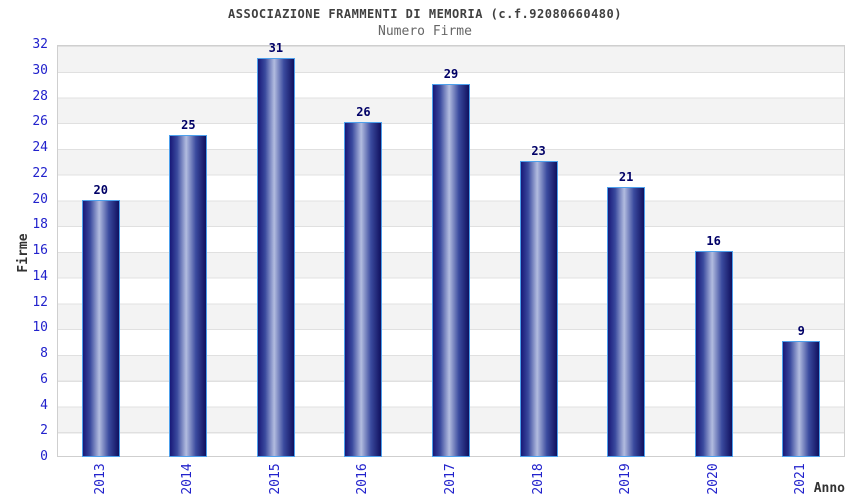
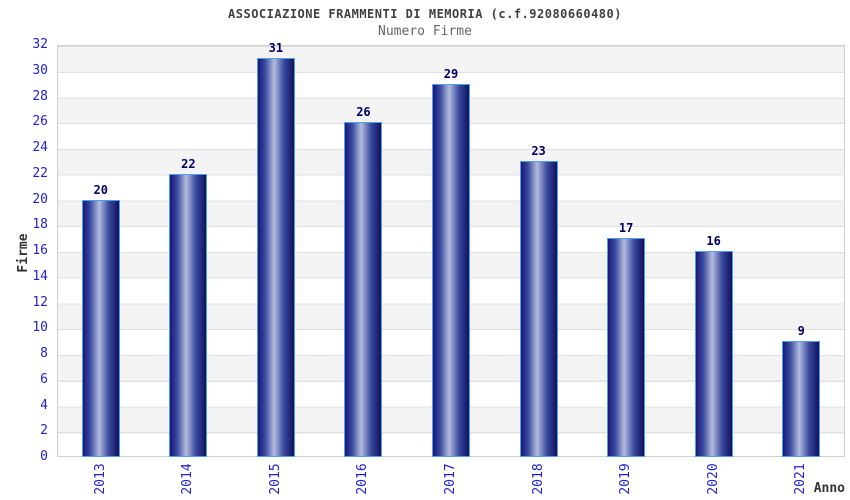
2014: 25 -> 22
2019: 21 -> 17
